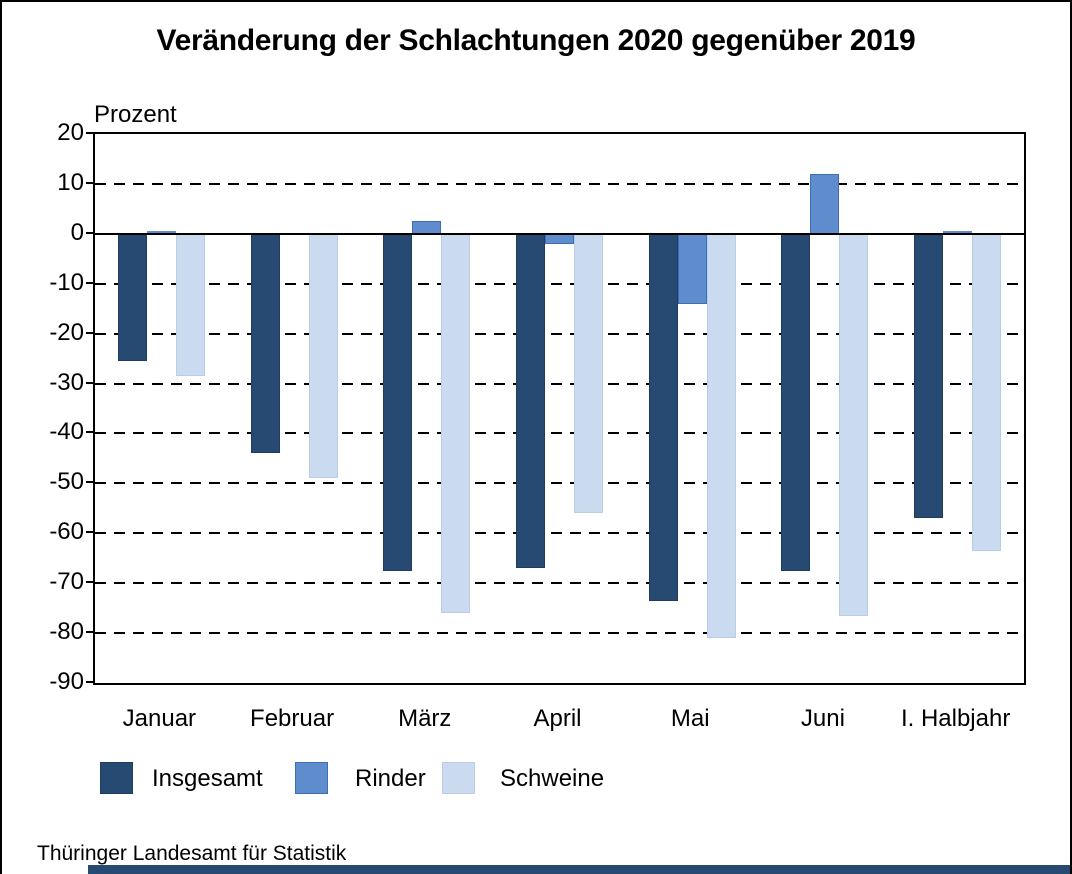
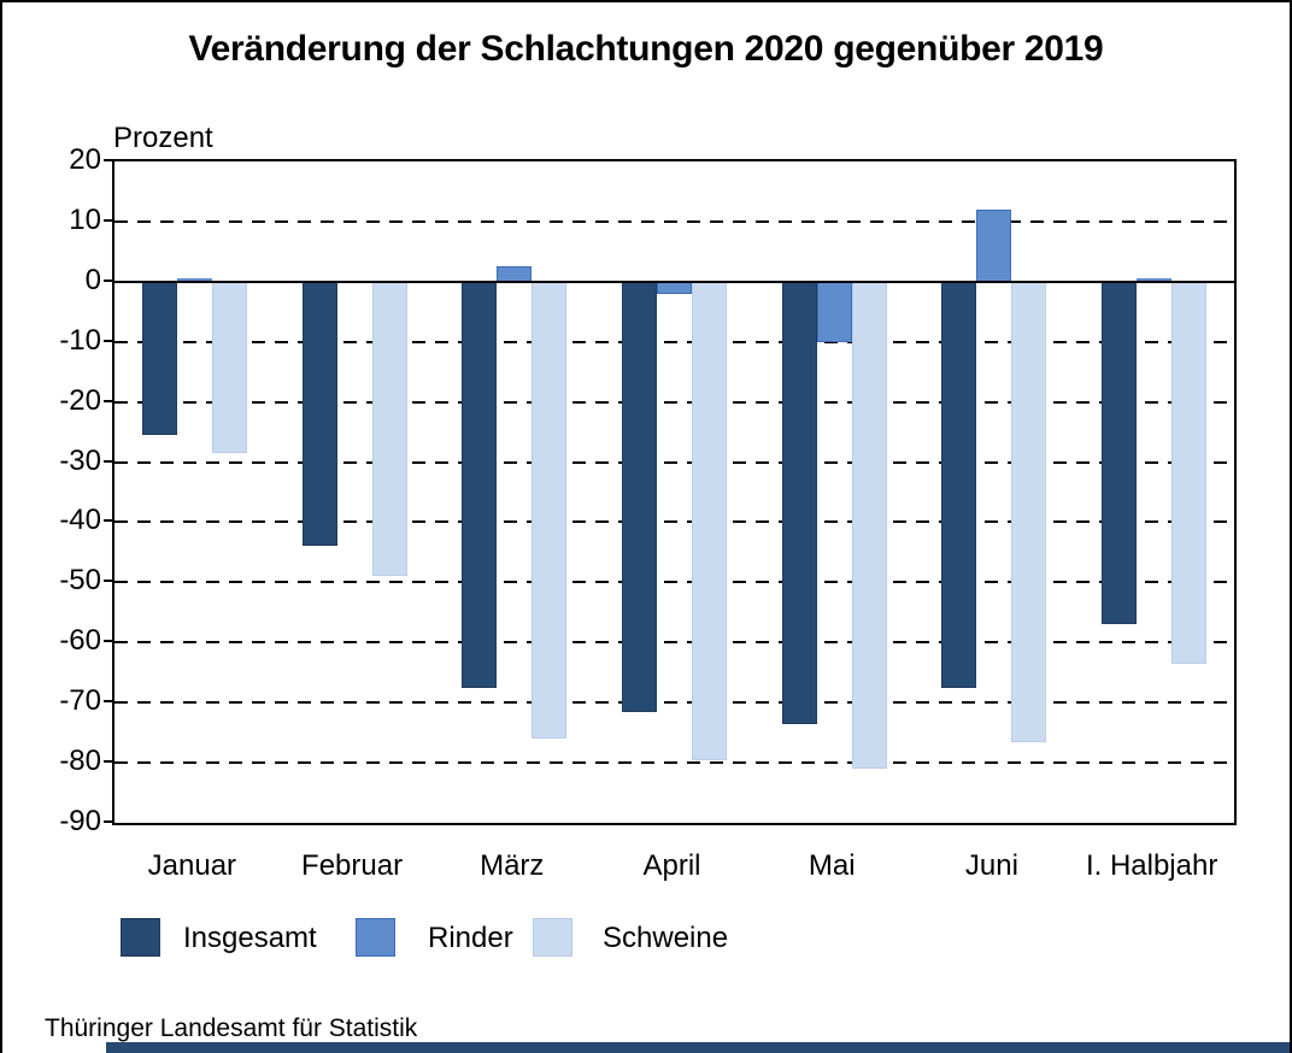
Insgesamt/April: -67 -> -72
Schweine/April: -56 -> -80
Rinder/Mai: -14 -> -10
